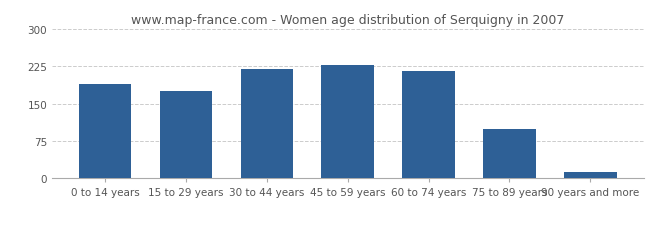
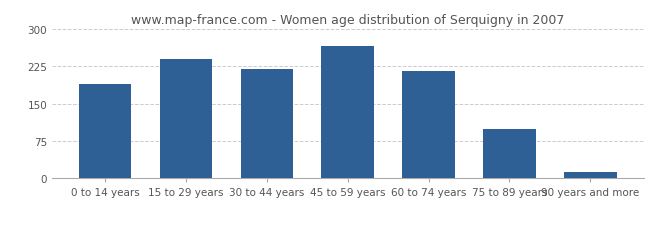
15 to 29 years: 175 -> 240
45 to 59 years: 228 -> 265
